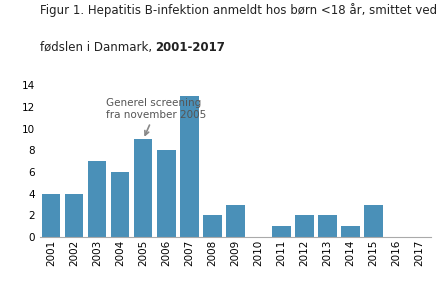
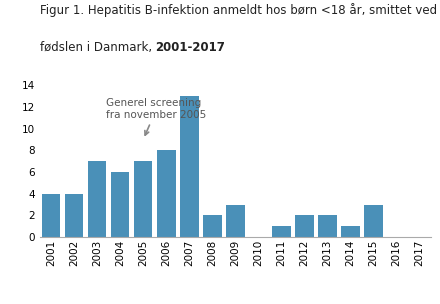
2005: 9 -> 7
